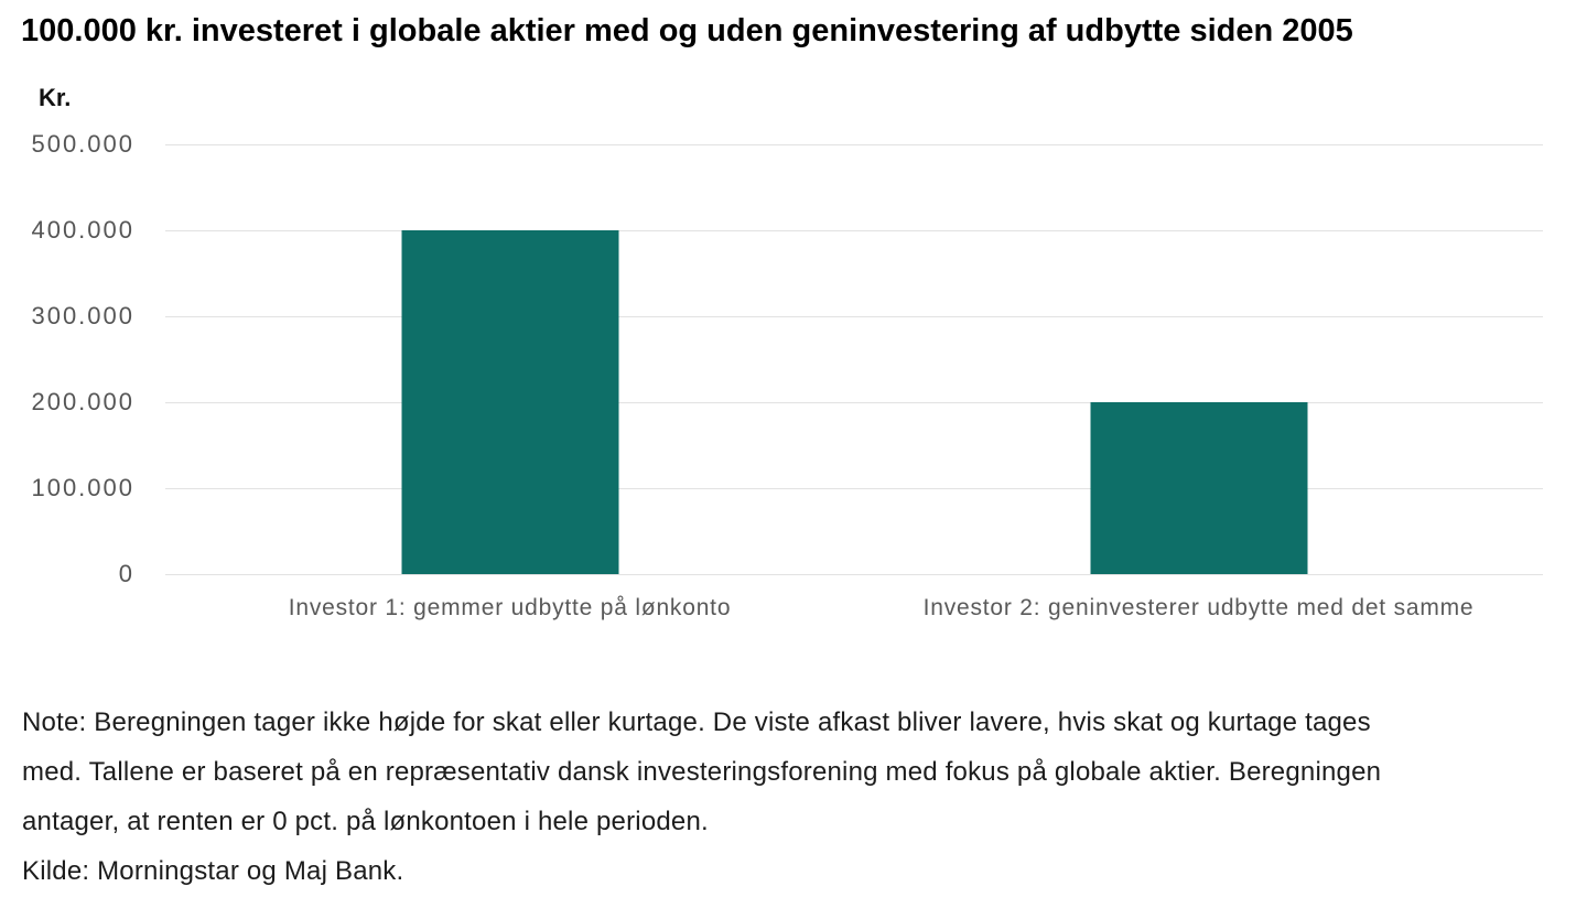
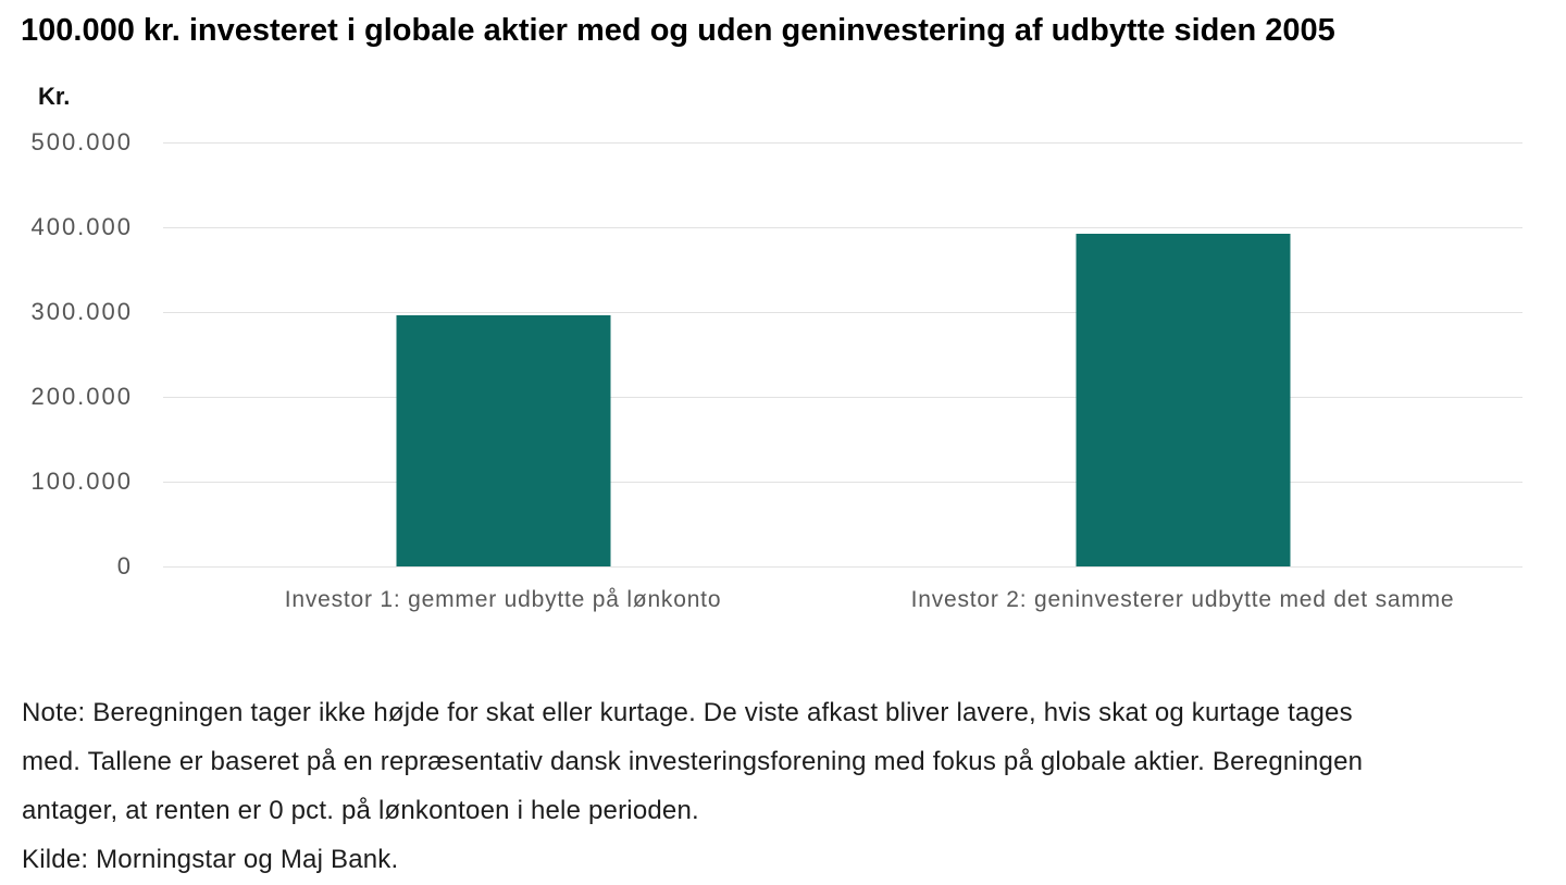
Investor 1: gemmer udbytte på lønkonto: 400000 -> 300000
Investor 2: geninvesterer udbytte med det samme: 200000 -> 390000
